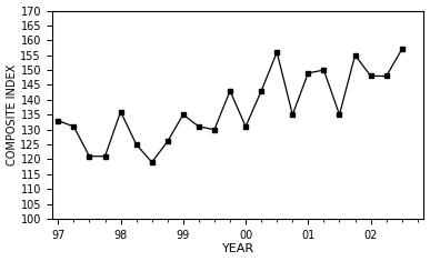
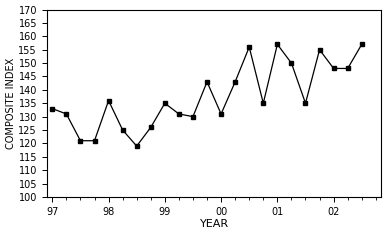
01: 149 -> 157
